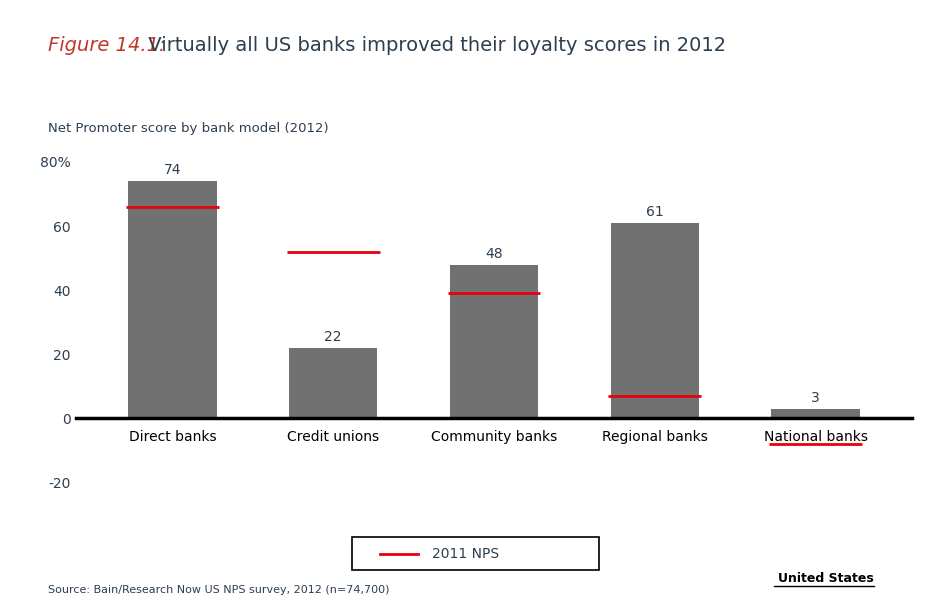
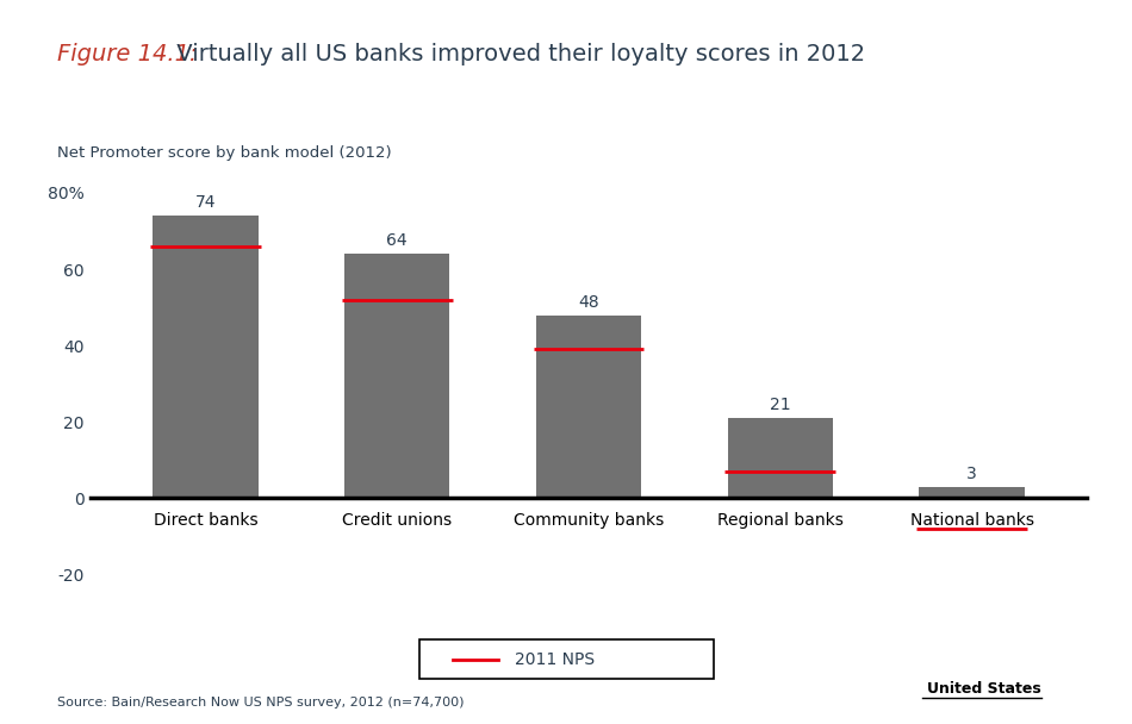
Credit unions: 22 -> 64
Regional banks: 61 -> 21
